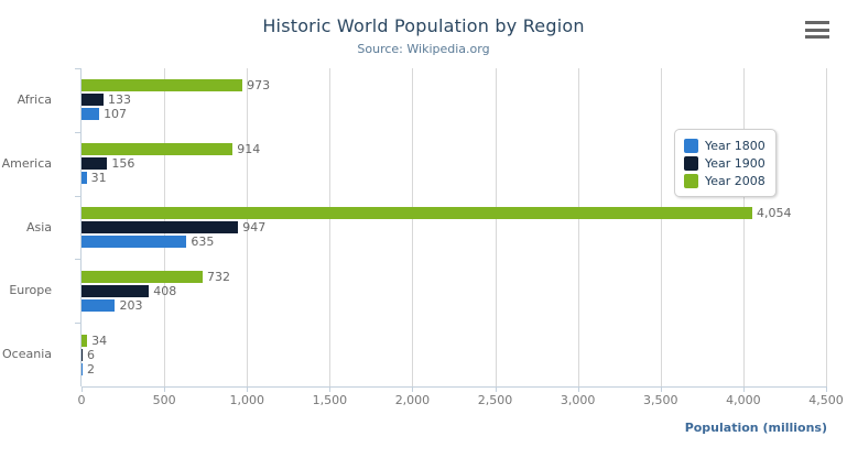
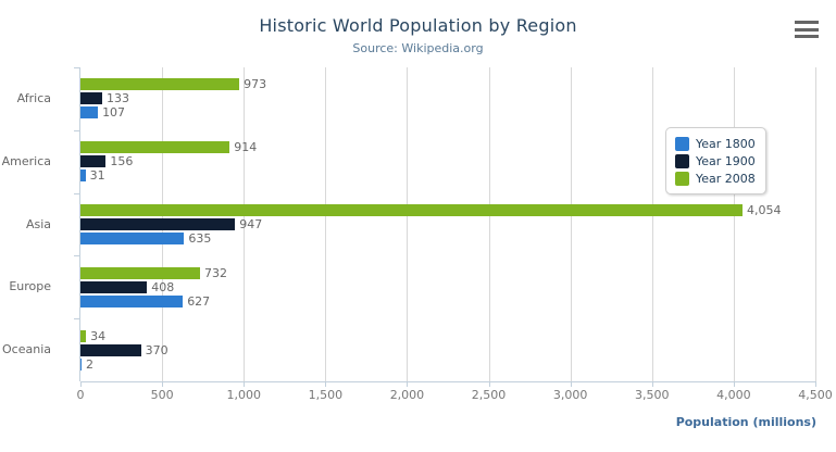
Year 1800/Europe: 203 -> 627
Year 1900/Oceania: 6 -> 370
